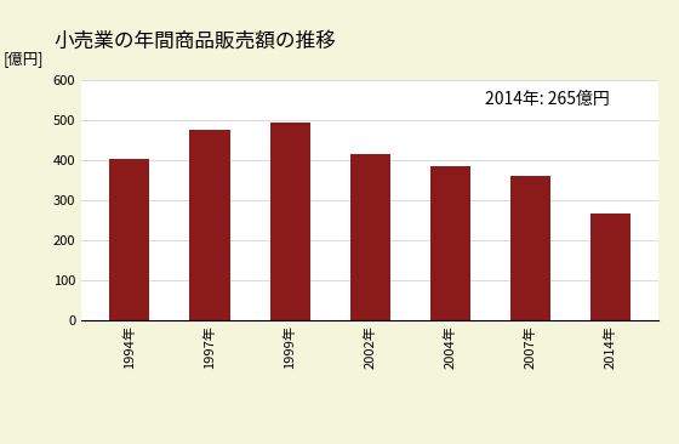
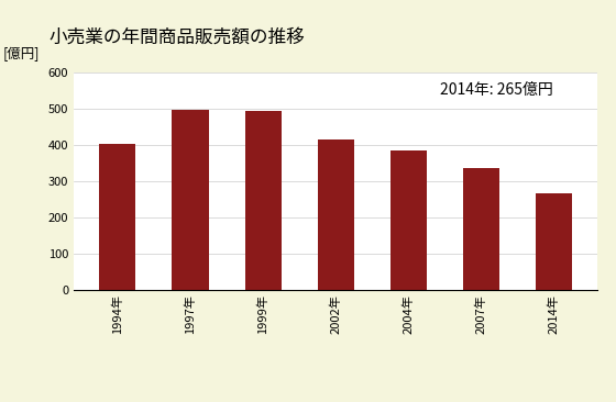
1997年: 476 -> 495
2007年: 359 -> 335
